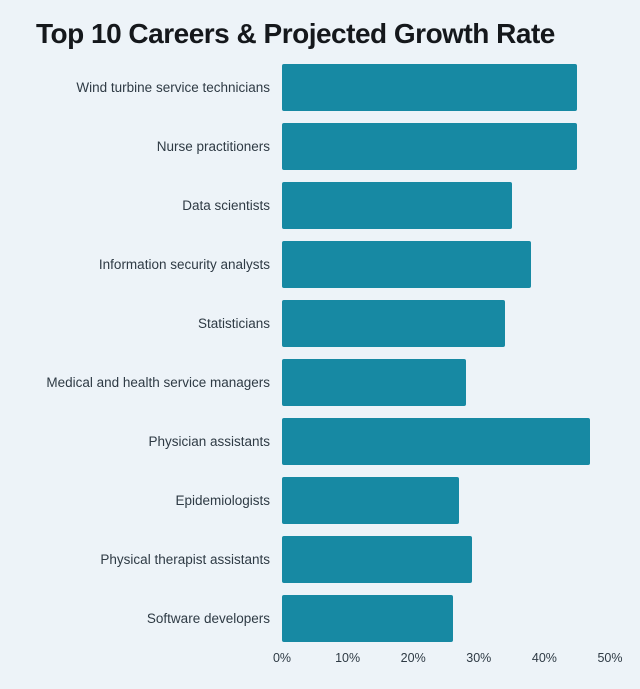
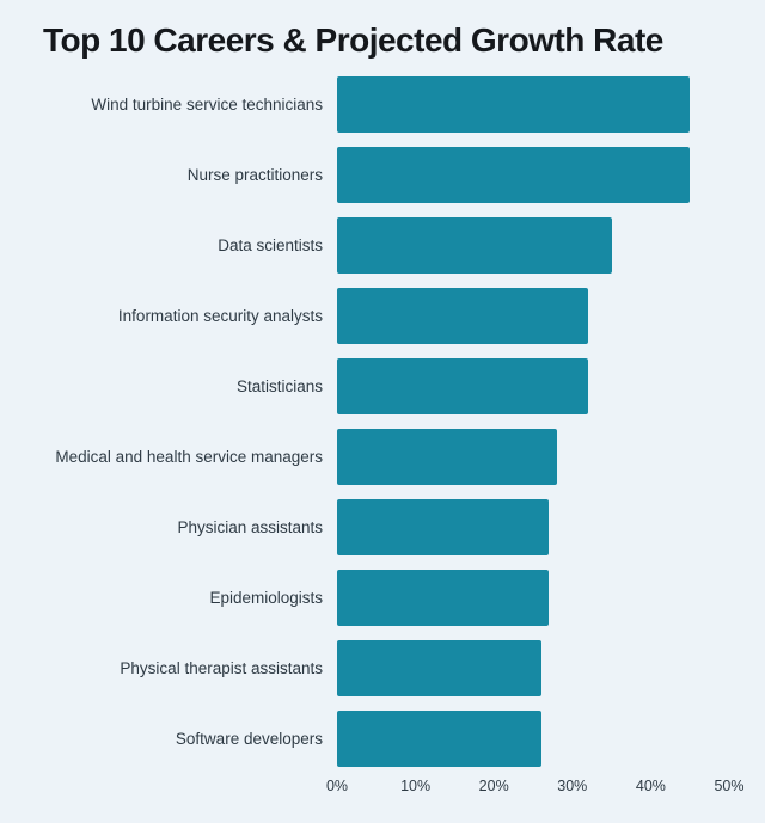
Information security analysts: 38% -> 32%
Statisticians: 34% -> 32%
Physician assistants: 47% -> 27%
Physical therapist assistants: 29% -> 26%
